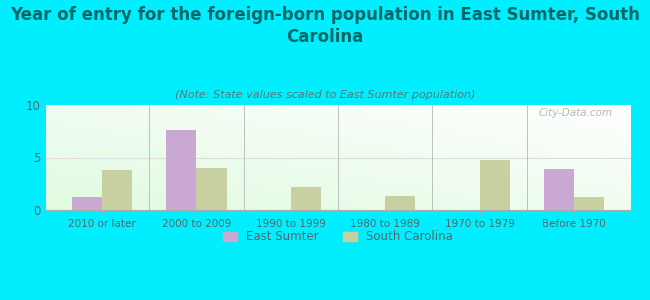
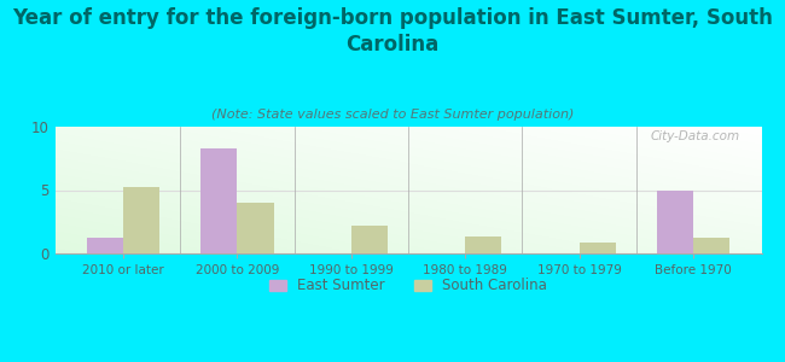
South Carolina/2010 or later: 3.8 -> 5.2
East Sumter/2000 to 2009: 7.6 -> 8.3
South Carolina/1970 to 1979: 4.8 -> 0.9
East Sumter/Before 1970: 3.9 -> 5.0
